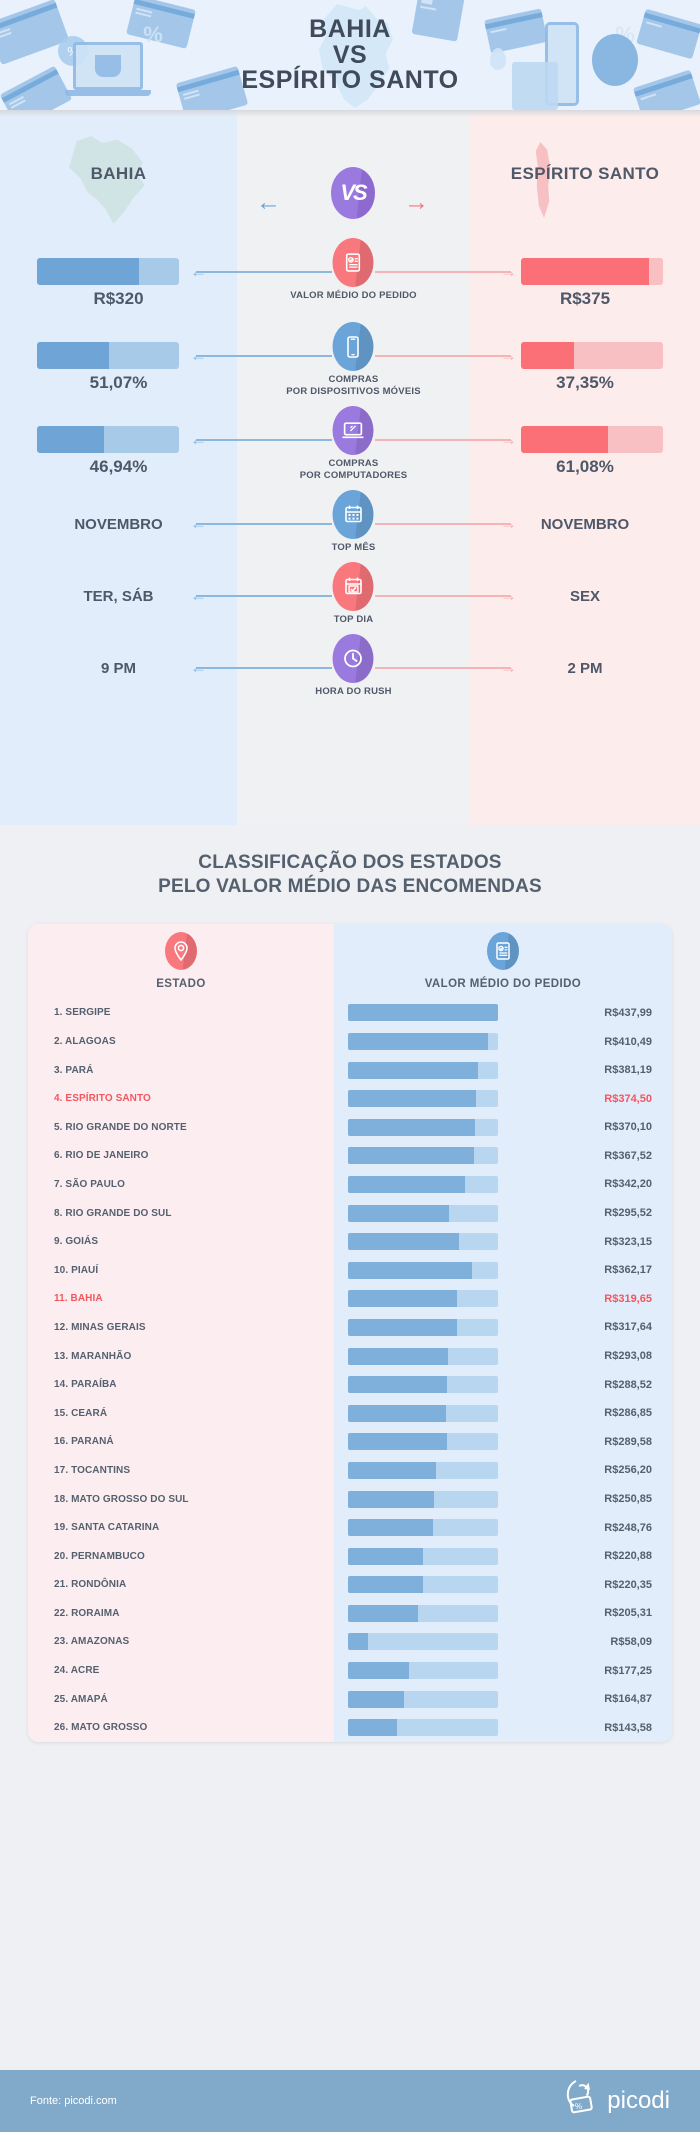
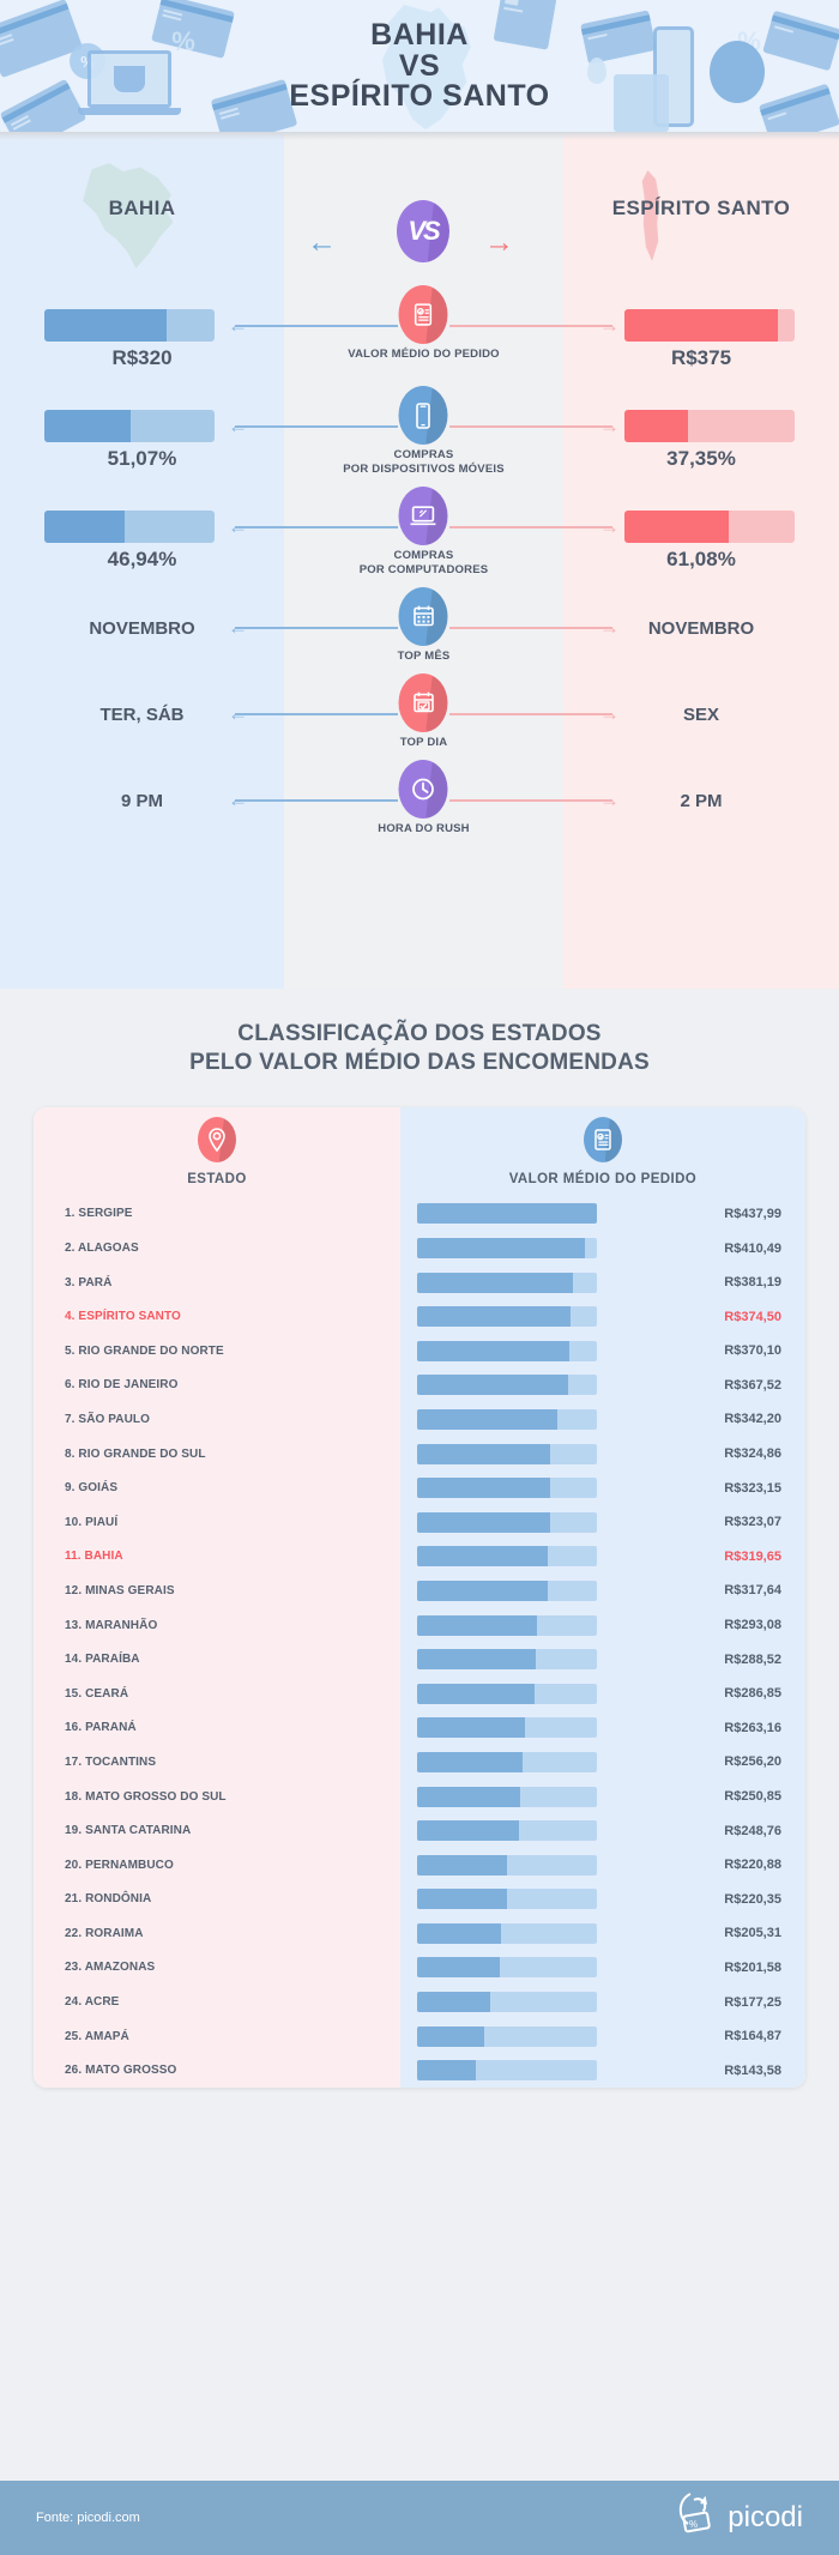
8. RIO GRANDE DO SUL: 295,52 -> 324,86
10. PIAUÍ: 362,17 -> 323,07
16. PARANÁ: 289,58 -> 263,16
23. AMAZONAS: 58,09 -> 201,58
